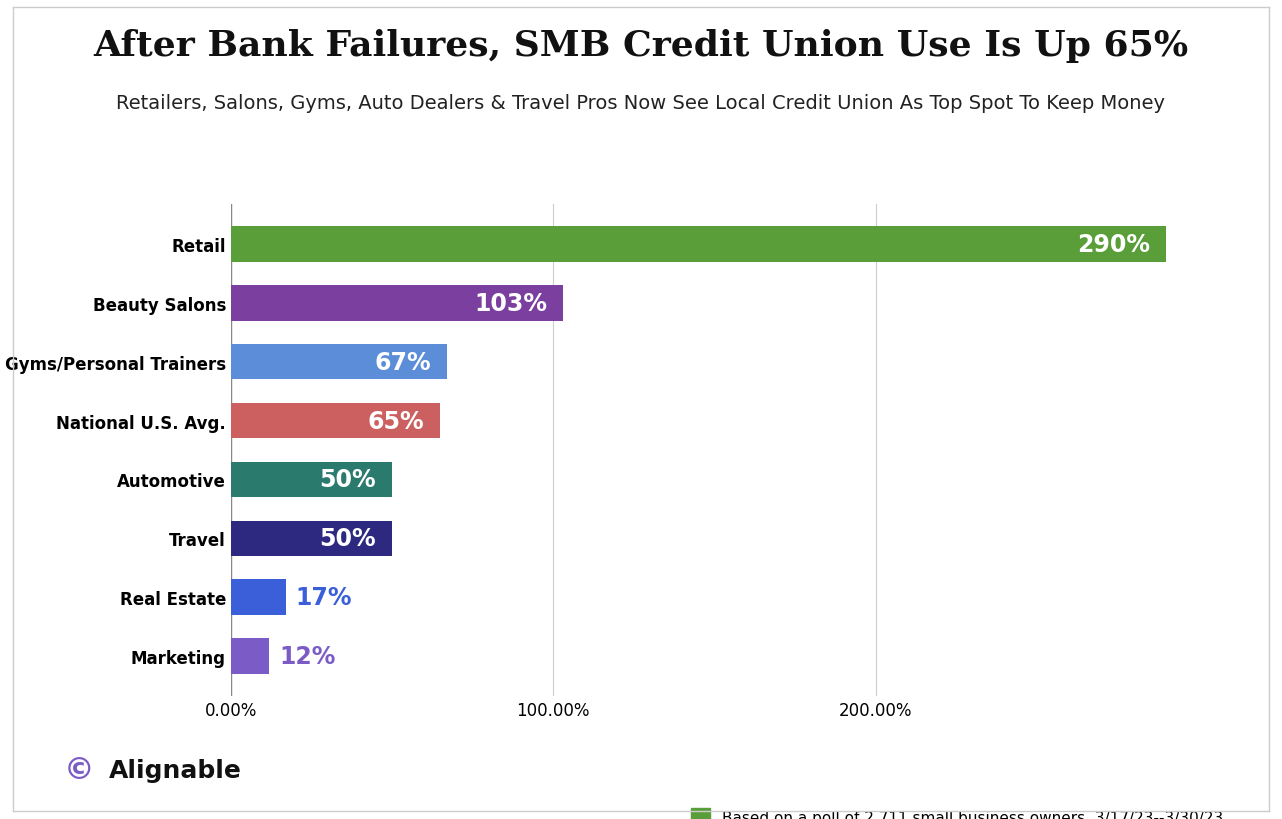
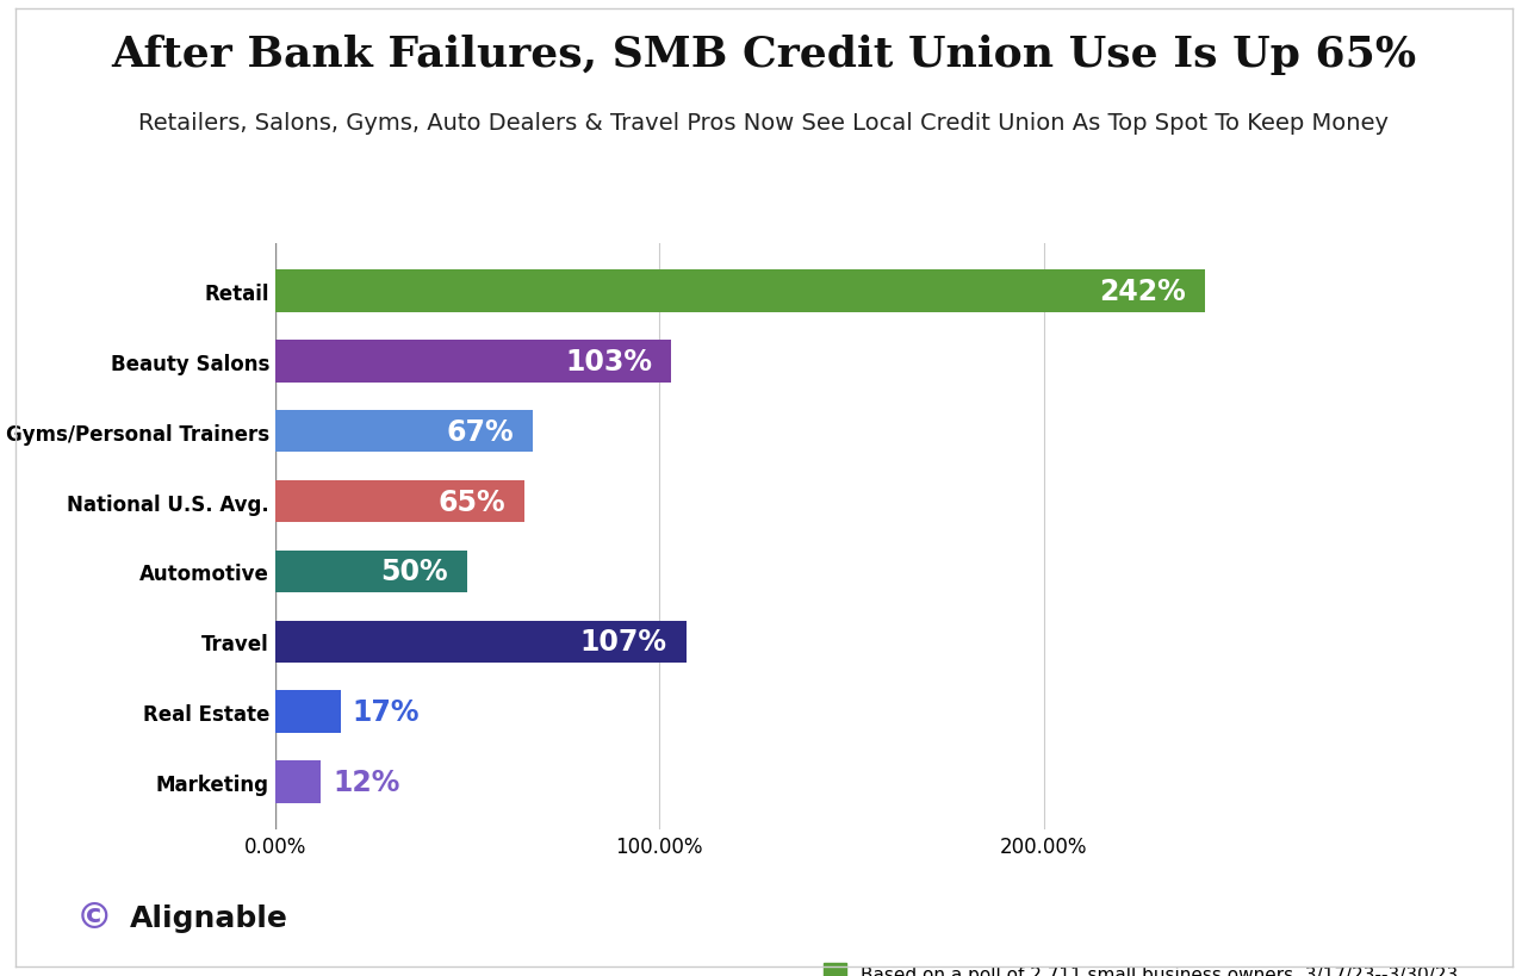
Retail: 290% -> 242%
Travel: 50% -> 107%
